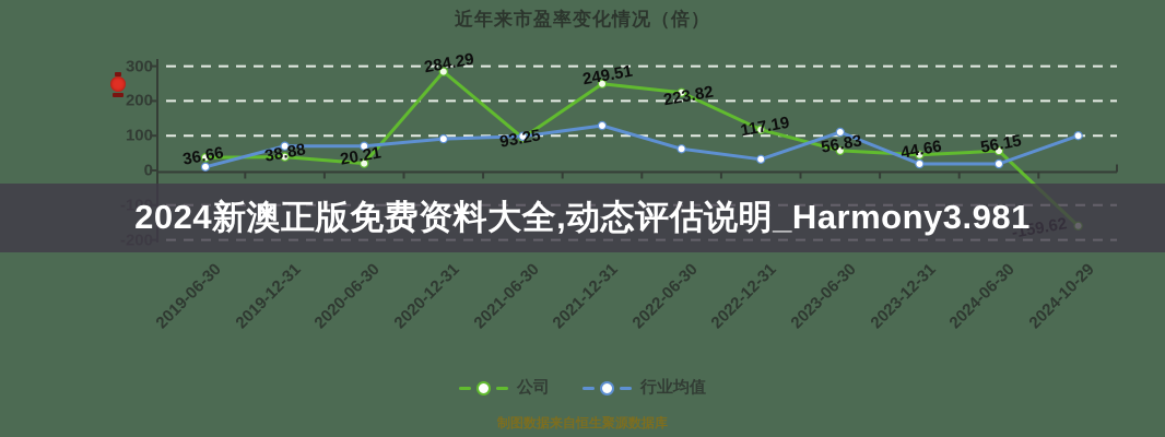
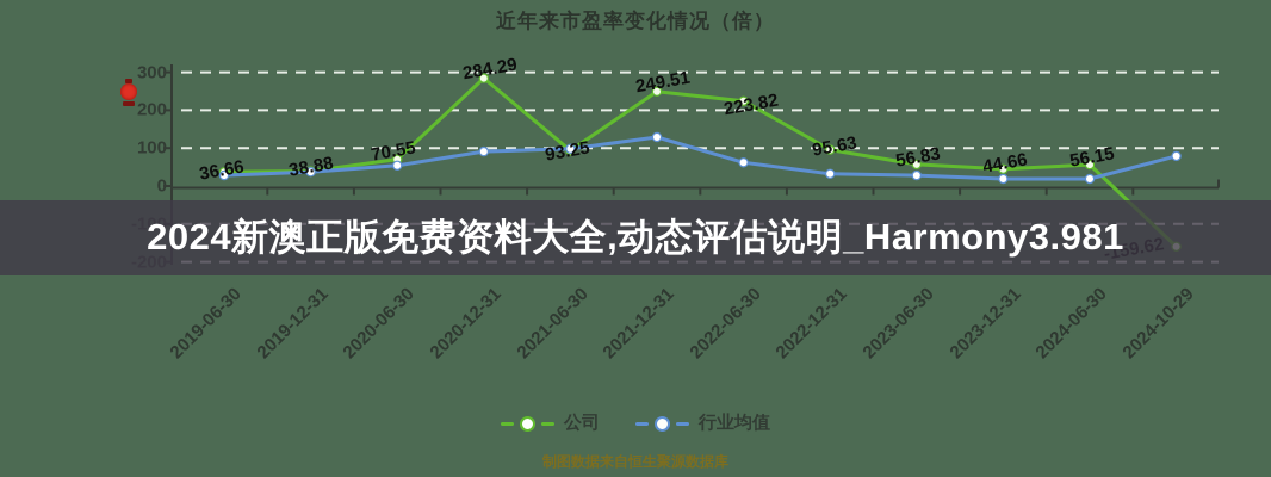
行业均值/2019-06-30: 10 -> 30
行业均值/2019-12-31: 70 -> 40
公司/2020-06-30: 20.21 -> 70.55
行业均值/2020-06-30: 70 -> 50
公司/2022-12-31: 117.19 -> 95.63
行业均值/2023-06-30: 110 -> 30
行业均值/2024-10-29: 100 -> 80
